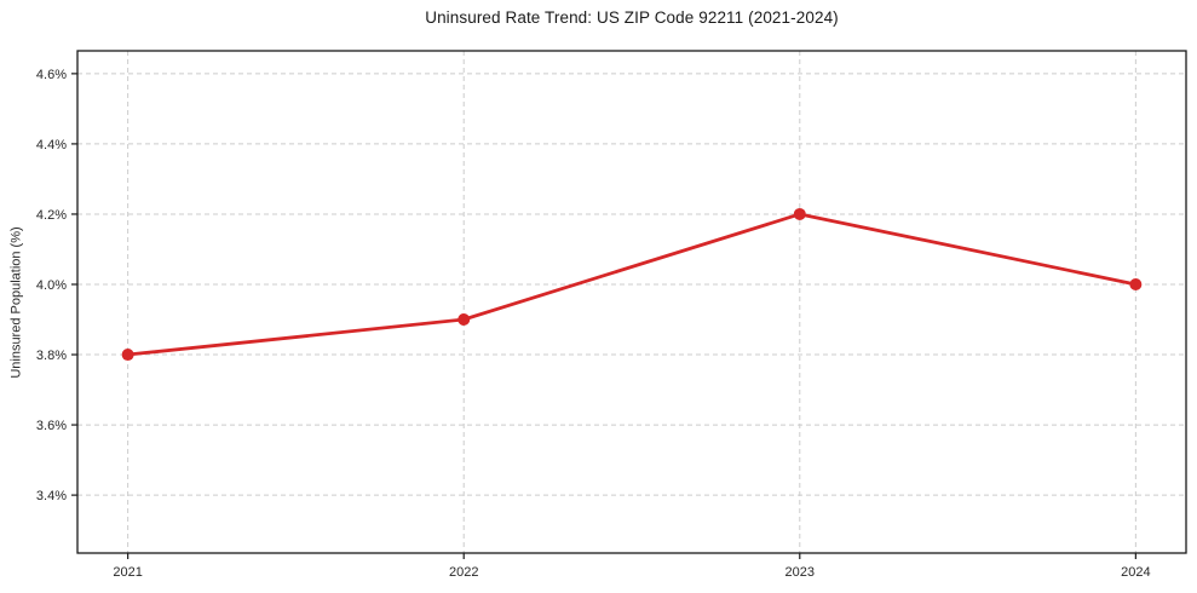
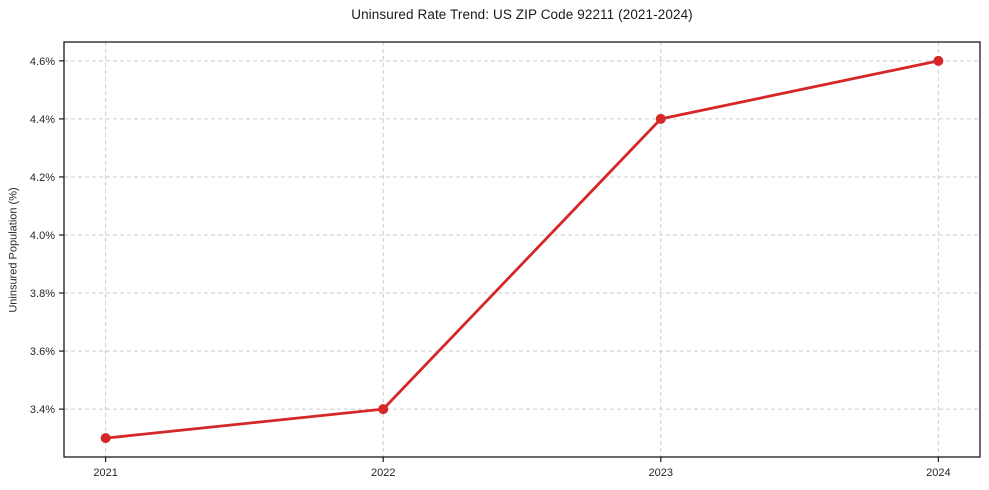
2021: 3.8% -> 3.3%
2022: 3.9% -> 3.4%
2023: 4.2% -> 4.4%
2024: 4.0% -> 4.6%
